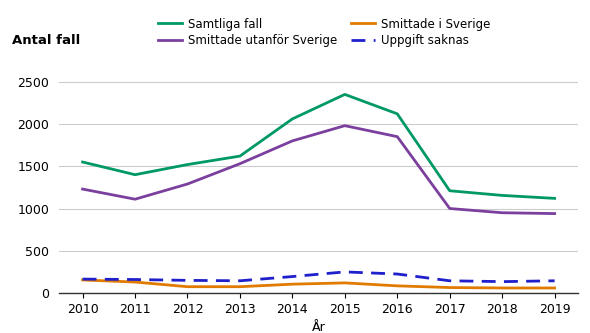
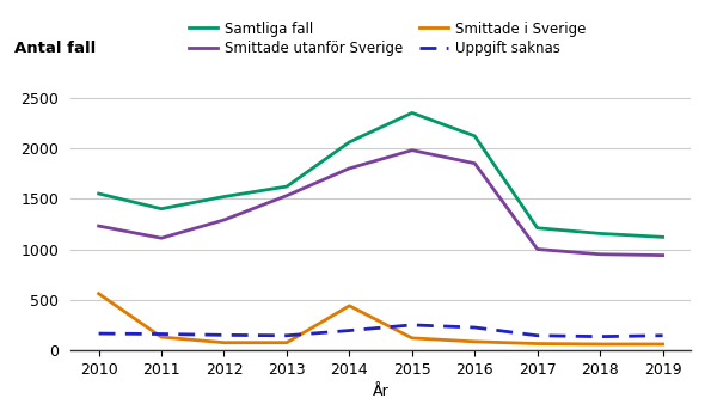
Smittade i Sverige/2010: 160 -> 560
Smittade i Sverige/2014: 100 -> 440
